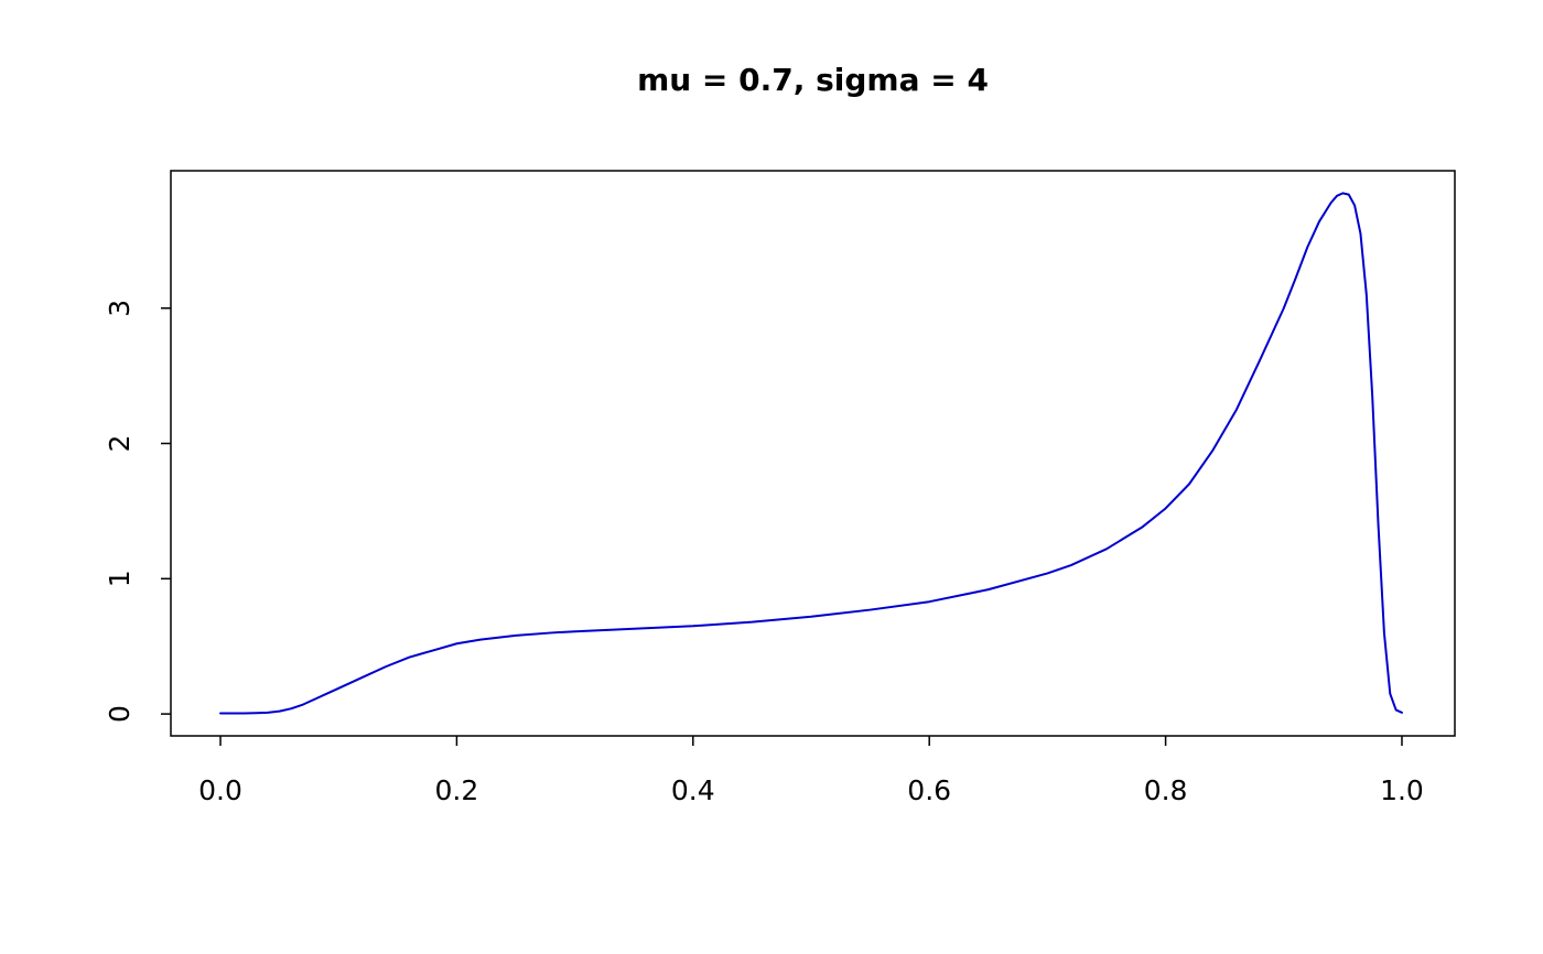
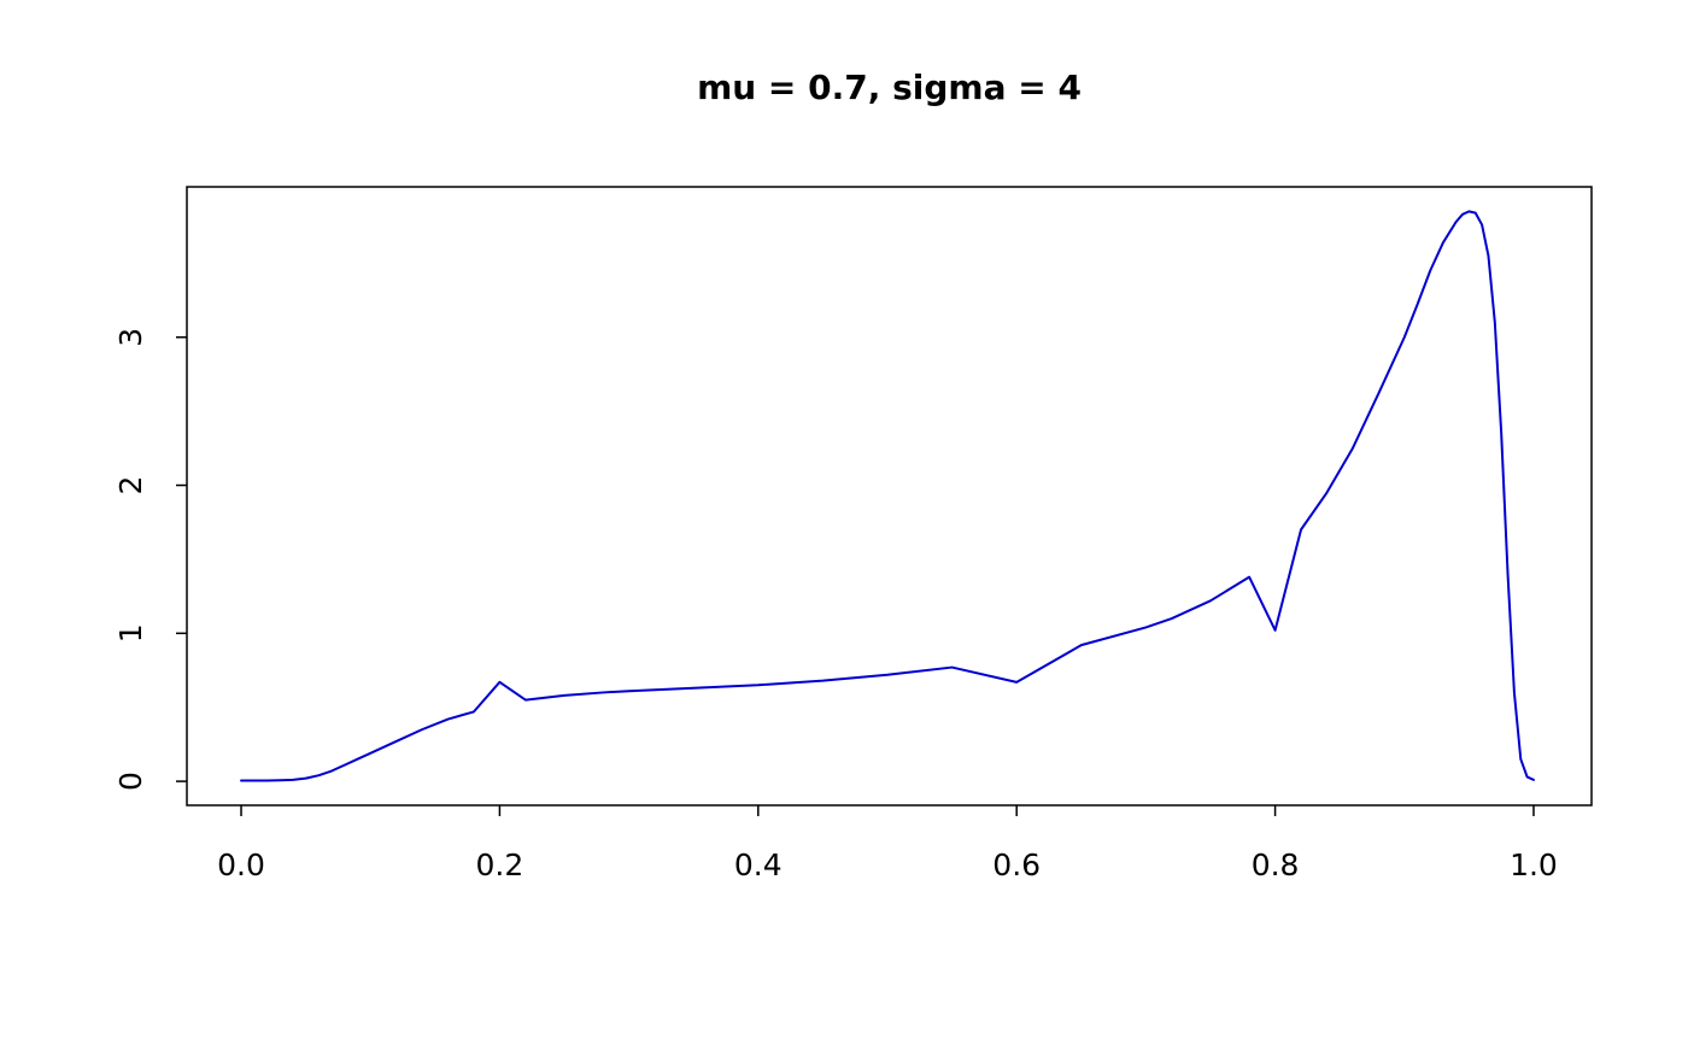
0.2: 0.52 -> 0.67
0.6: 0.83 -> 0.67
0.8: 1.52 -> 1.02
